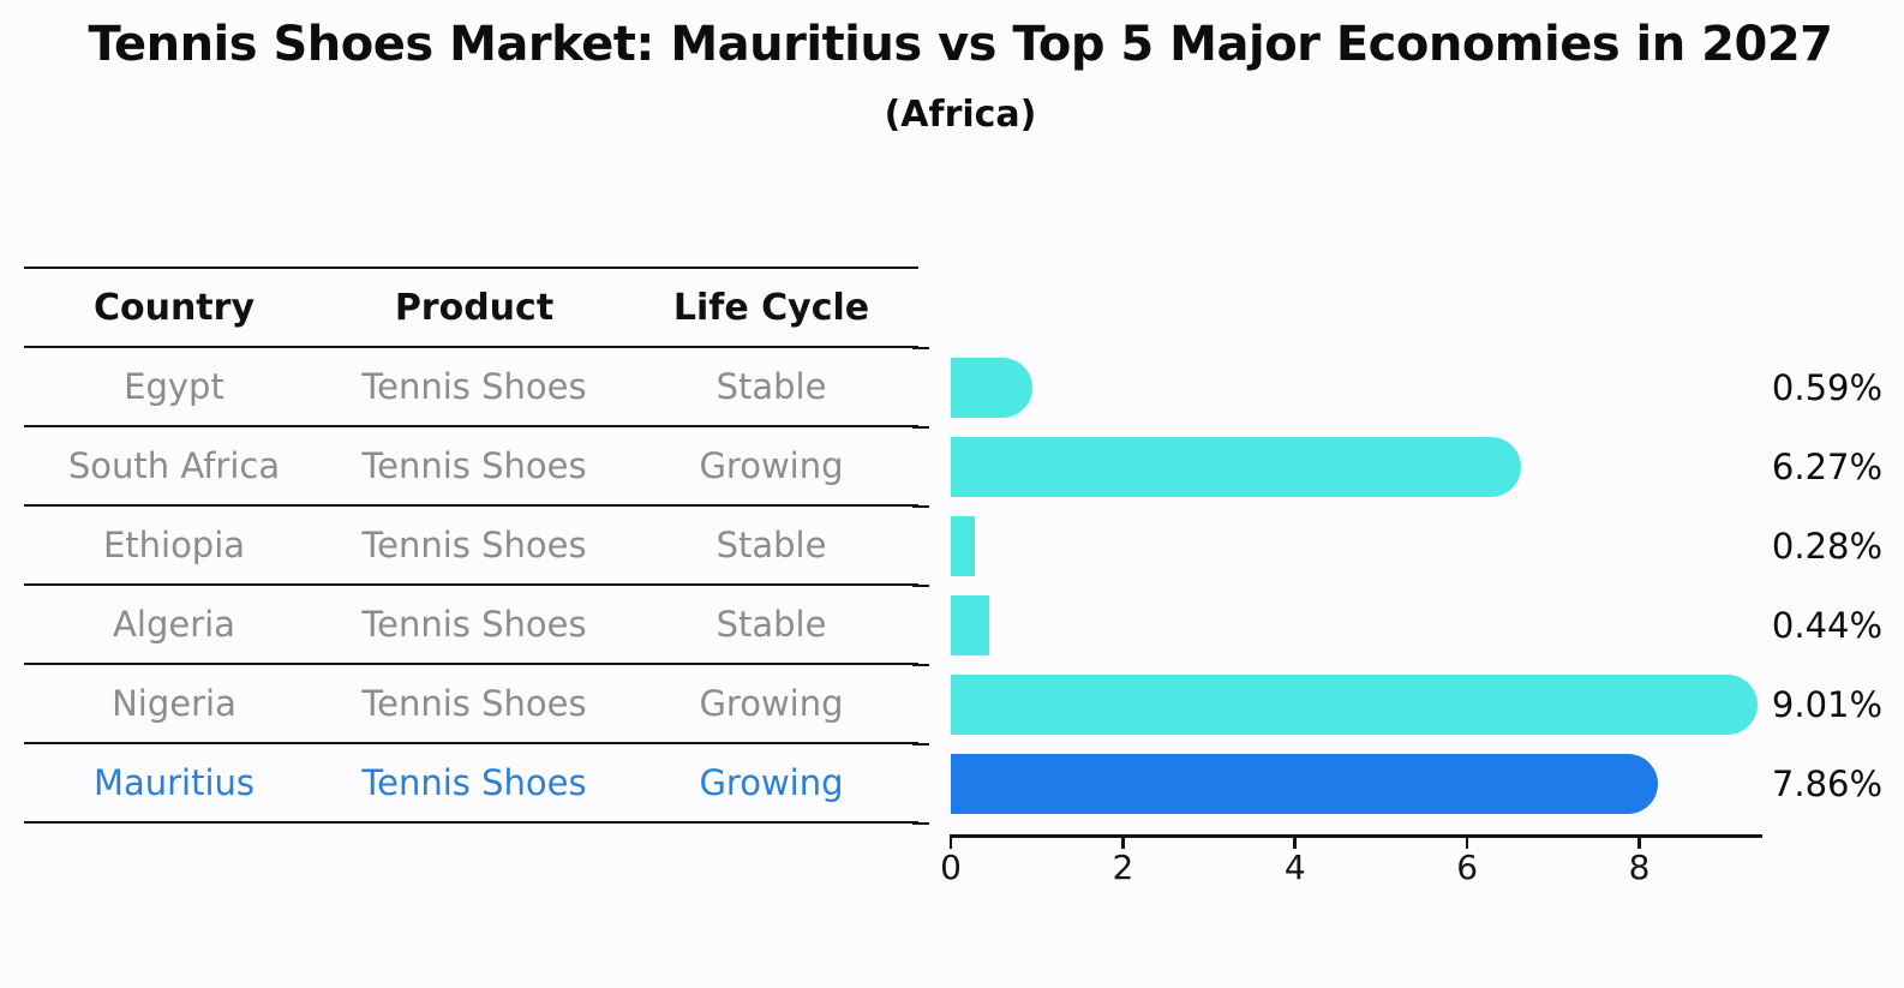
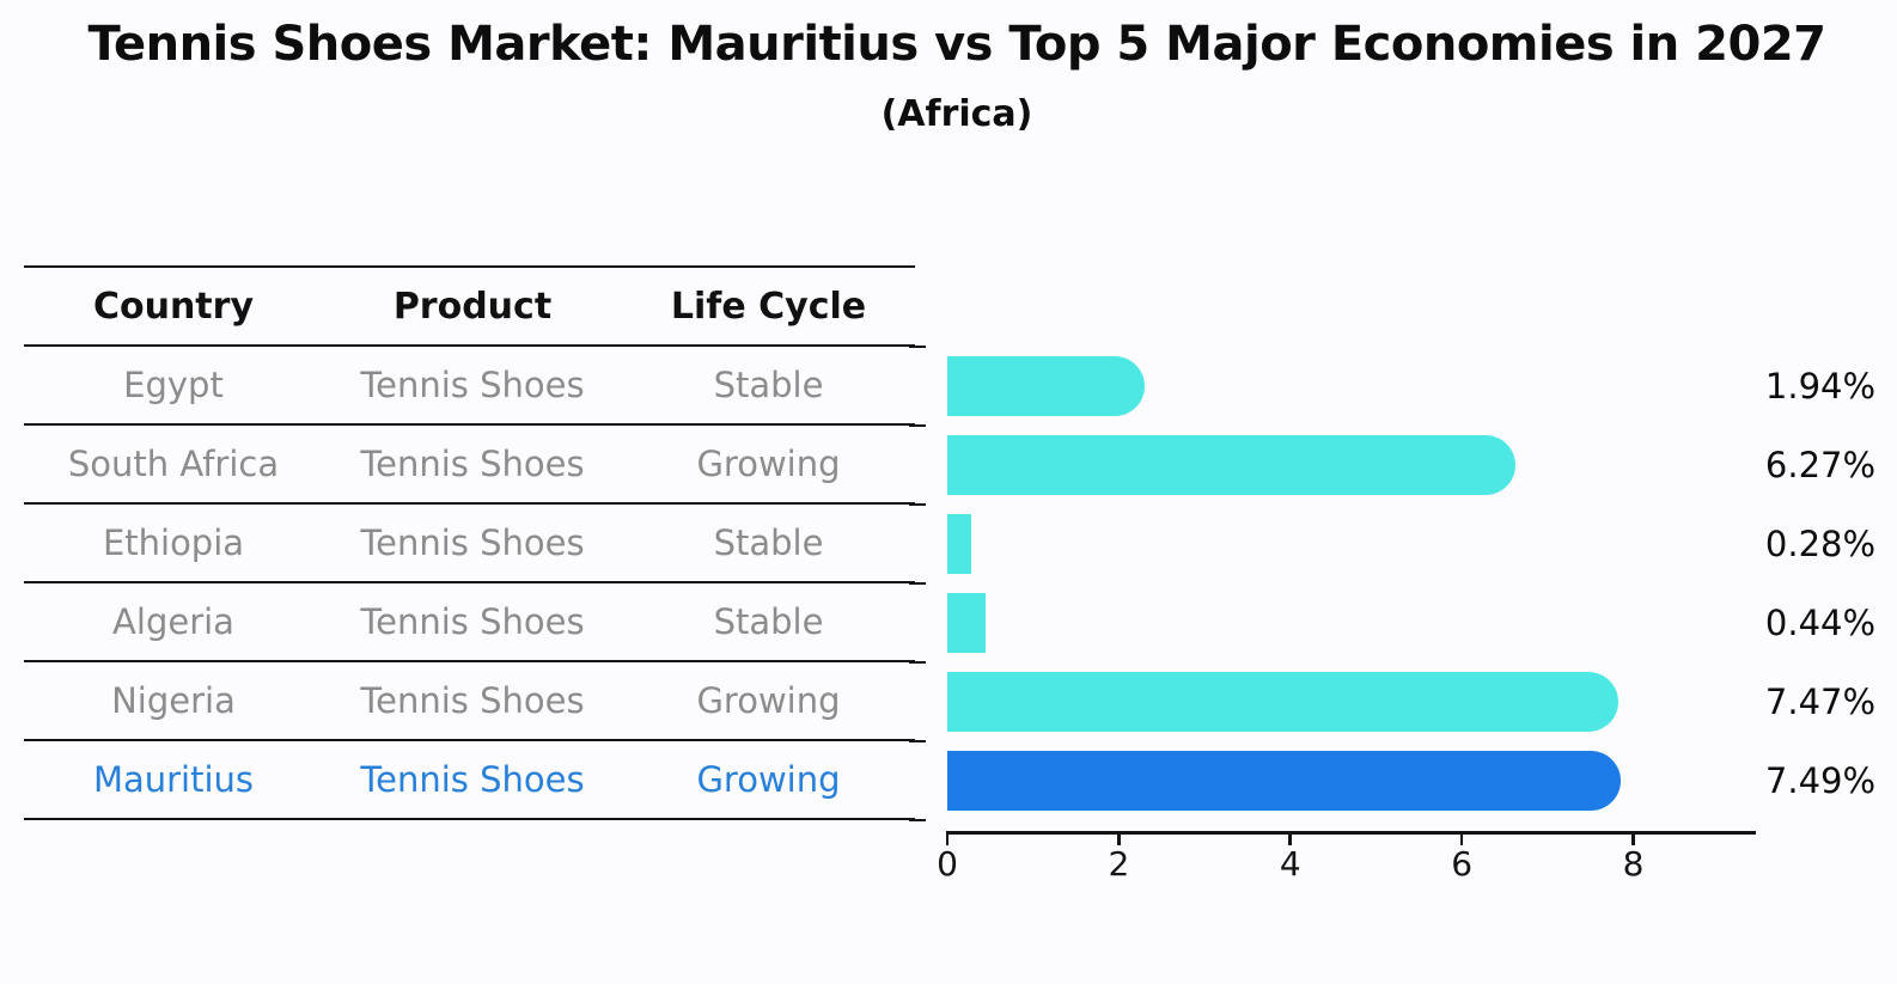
Egypt: 0.59% -> 1.94%
Nigeria: 9.01% -> 7.47%
Mauritius: 7.86% -> 7.49%
